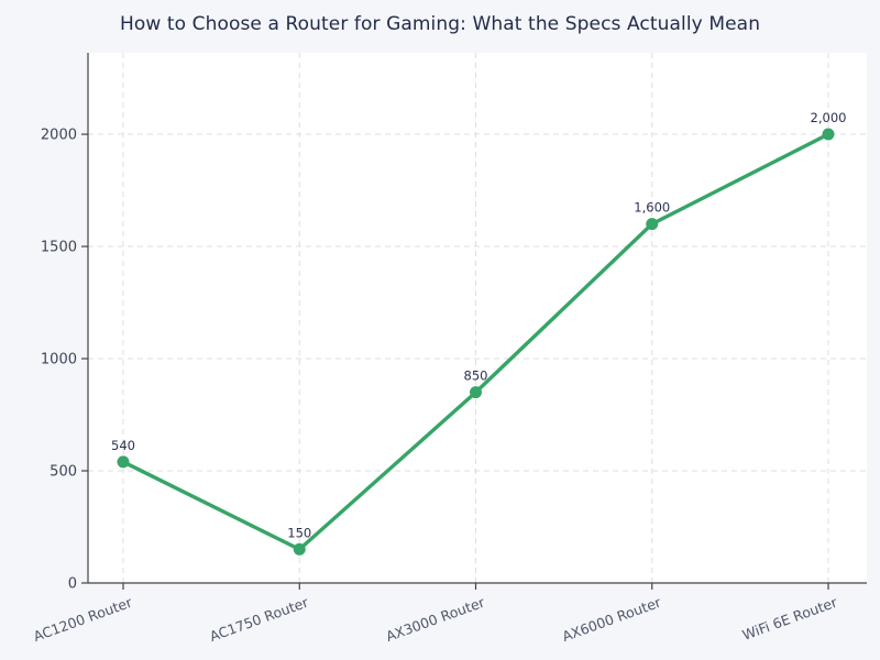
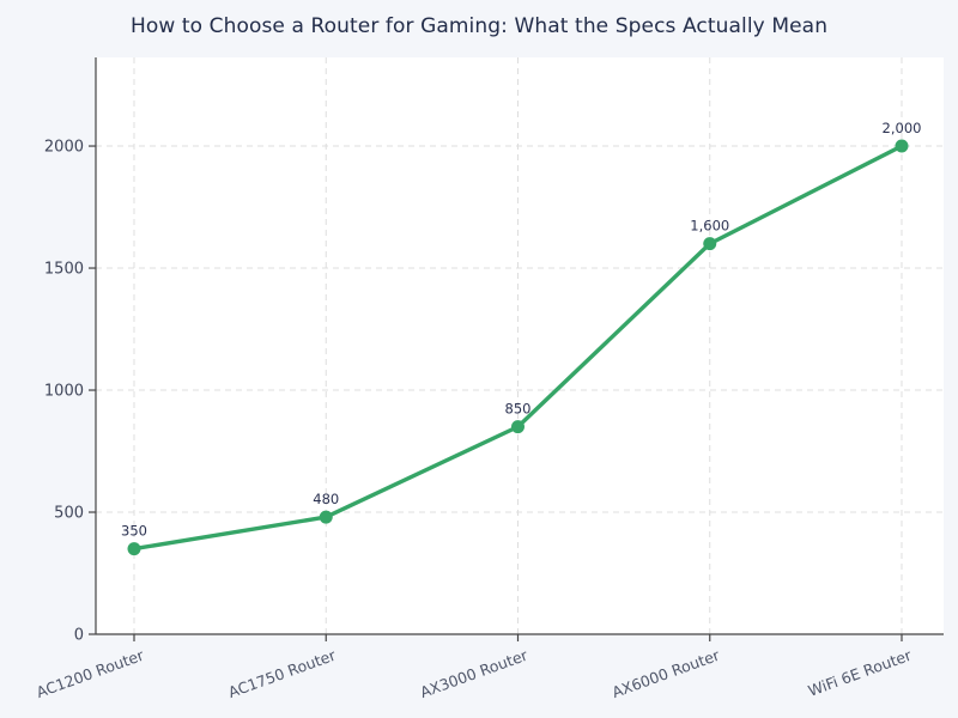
AC1200 Router: 540 -> 350
AC1750 Router: 150 -> 480
